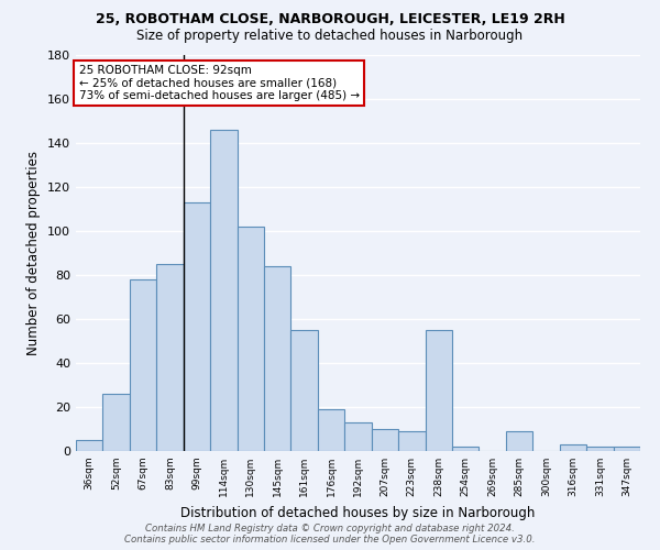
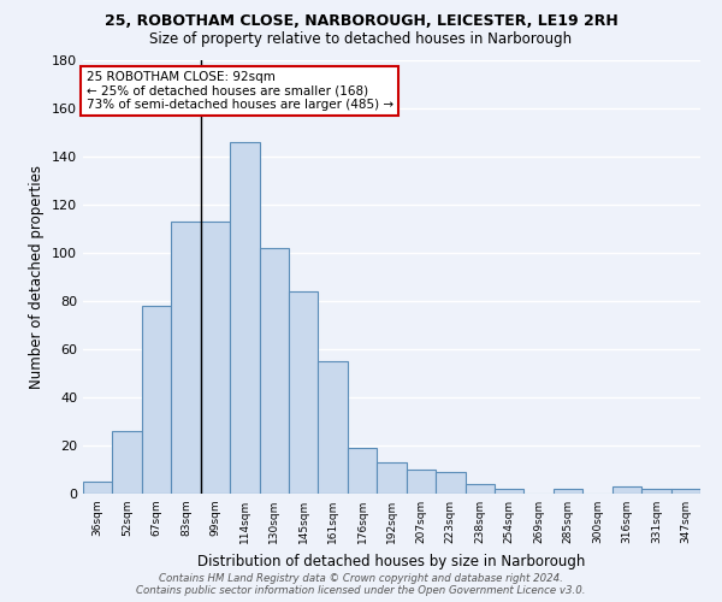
83sqm: 85 -> 113
238sqm: 55 -> 4
285sqm: 9 -> 2
